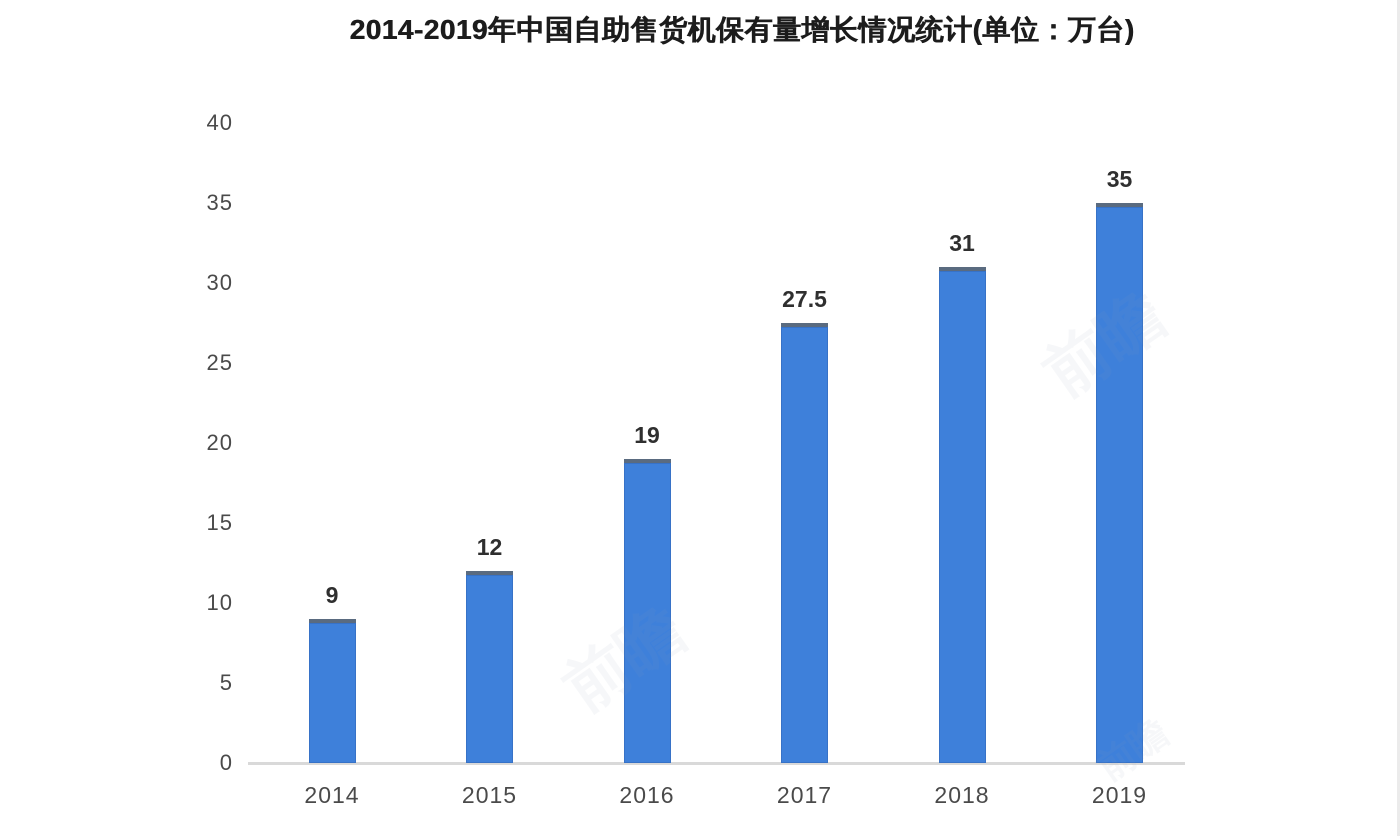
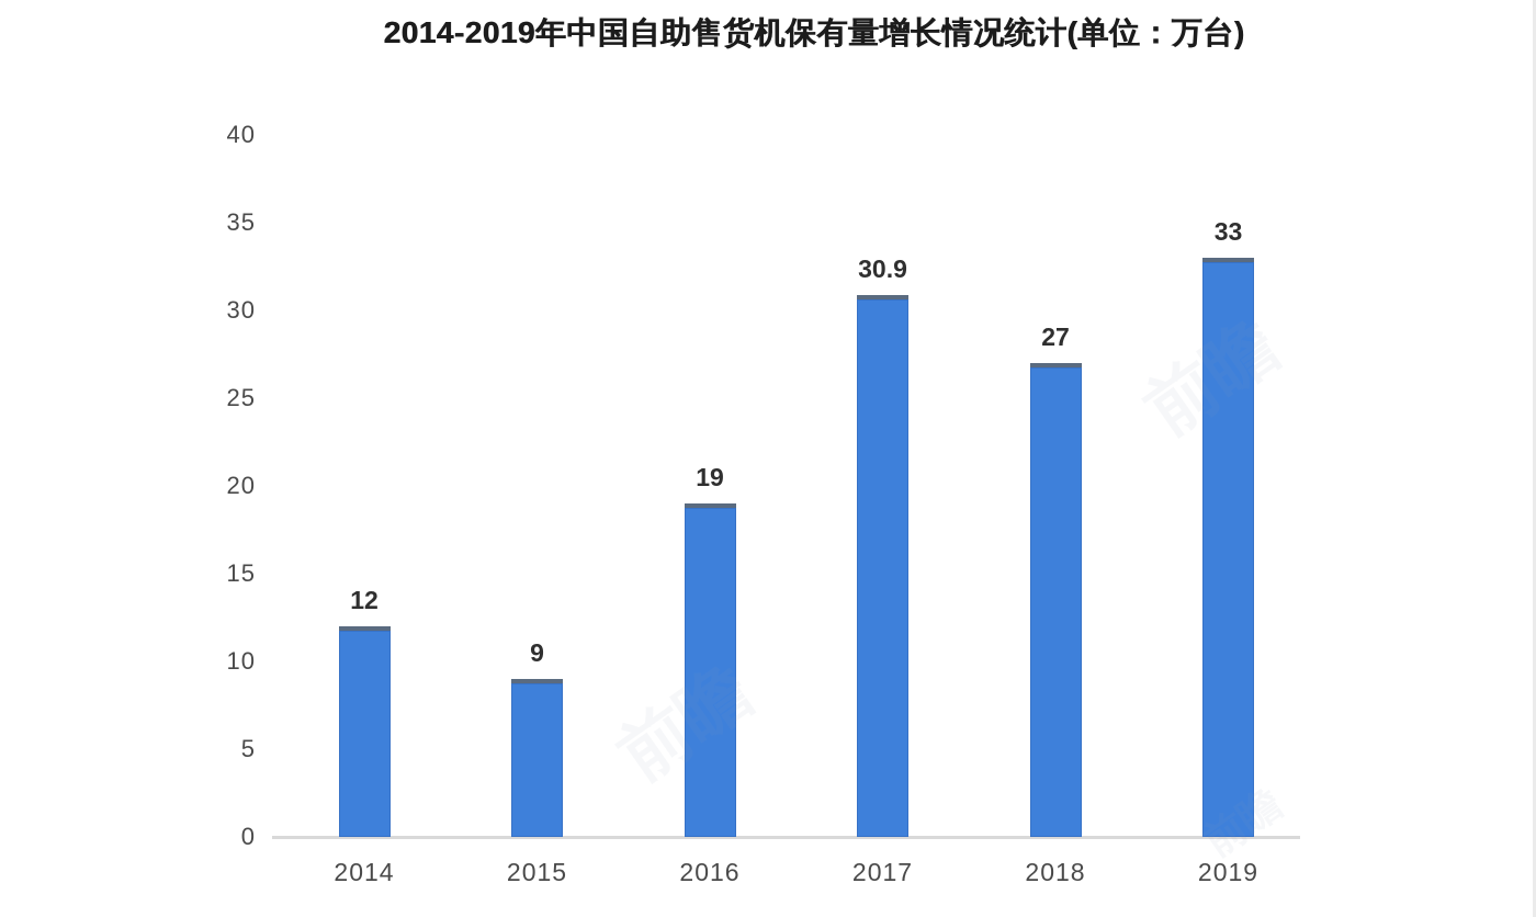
2014: 9 -> 12
2015: 12 -> 9
2017: 27.5 -> 30.9
2018: 31 -> 27
2019: 35 -> 33
